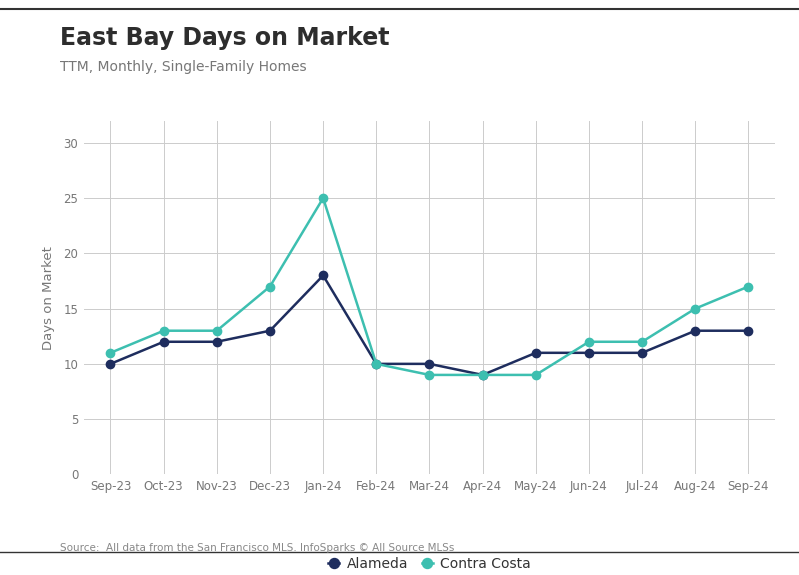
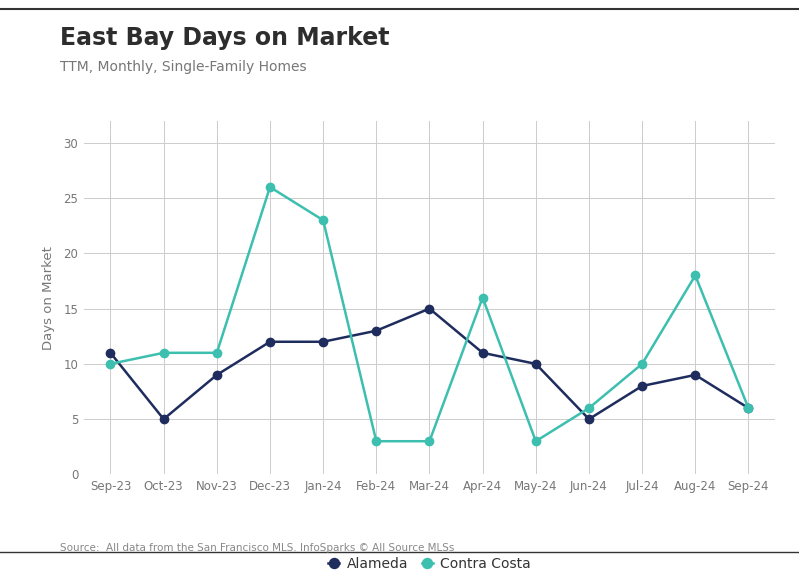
Alameda/Sep-23: 10 -> 11
Contra Costa/Sep-23: 11 -> 10
Alameda/Oct-23: 12 -> 5
Contra Costa/Oct-23: 13 -> 11
Alameda/Nov-23: 12 -> 9
Contra Costa/Nov-23: 13 -> 11
Alameda/Dec-23: 13 -> 12
Contra Costa/Dec-23: 17 -> 26
Alameda/Jan-24: 18 -> 12
Contra Costa/Jan-24: 25 -> 23
Alameda/Feb-24: 10 -> 13
Contra Costa/Feb-24: 10 -> 3
Alameda/Mar-24: 10 -> 15
Contra Costa/Mar-24: 9 -> 3
Alameda/Apr-24: 9 -> 11
Contra Costa/Apr-24: 9 -> 16
Alameda/May-24: 11 -> 10
Contra Costa/May-24: 9 -> 3
Alameda/Jun-24: 11 -> 5
Contra Costa/Jun-24: 12 -> 6
Alameda/Jul-24: 11 -> 8
Contra Costa/Jul-24: 12 -> 10
Alameda/Aug-24: 13 -> 9
Contra Costa/Aug-24: 15 -> 18
Alameda/Sep-24: 13 -> 6
Contra Costa/Sep-24: 17 -> 6
